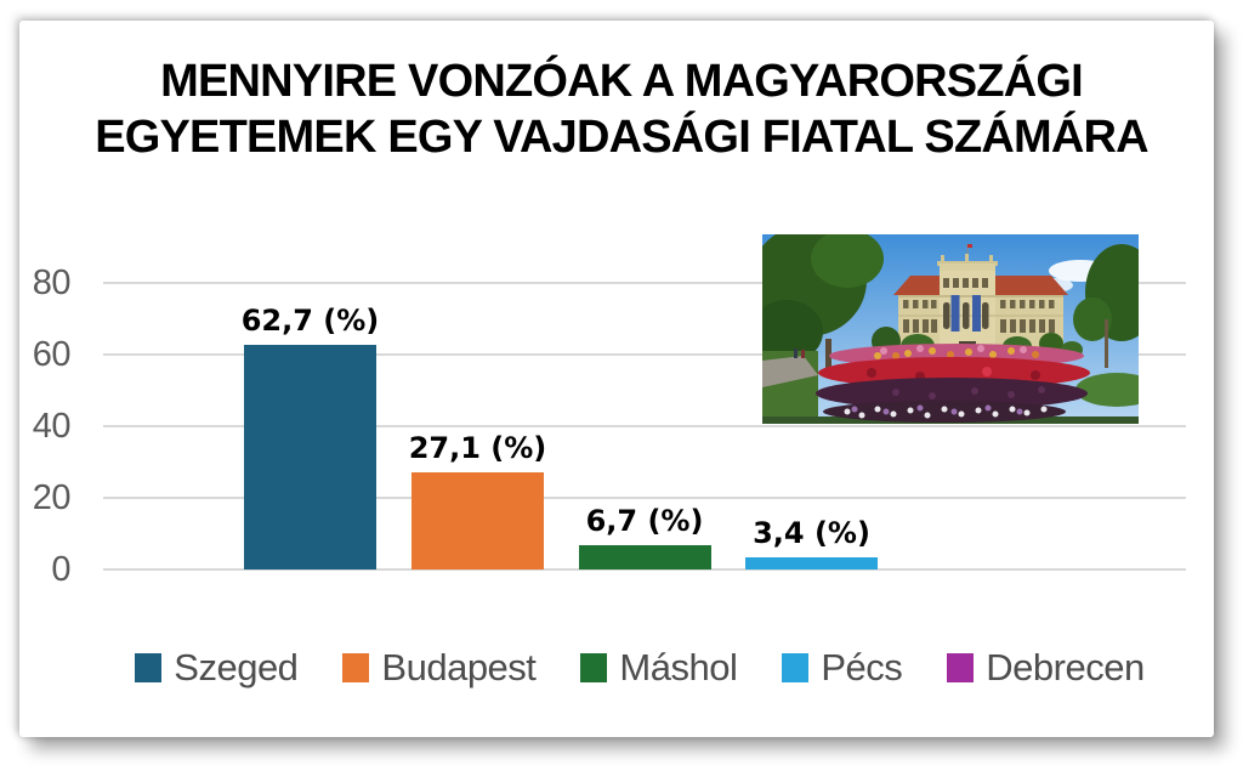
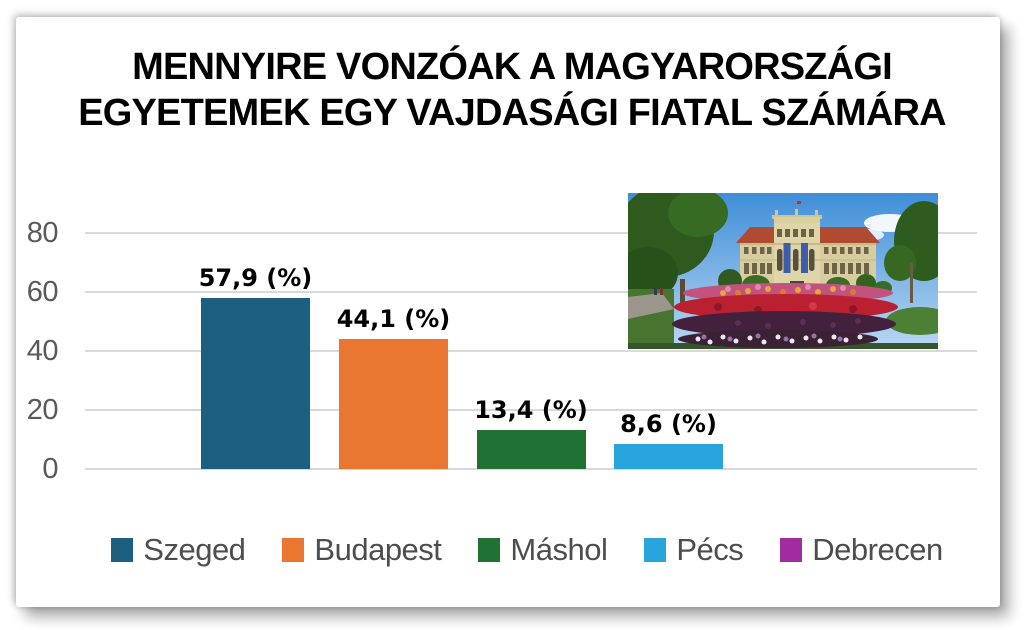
Szeged: 62,7 -> 57,9
Budapest: 27,1 -> 44,1
Máshol: 6,7 -> 13,4
Pécs: 3,4 -> 8,6
